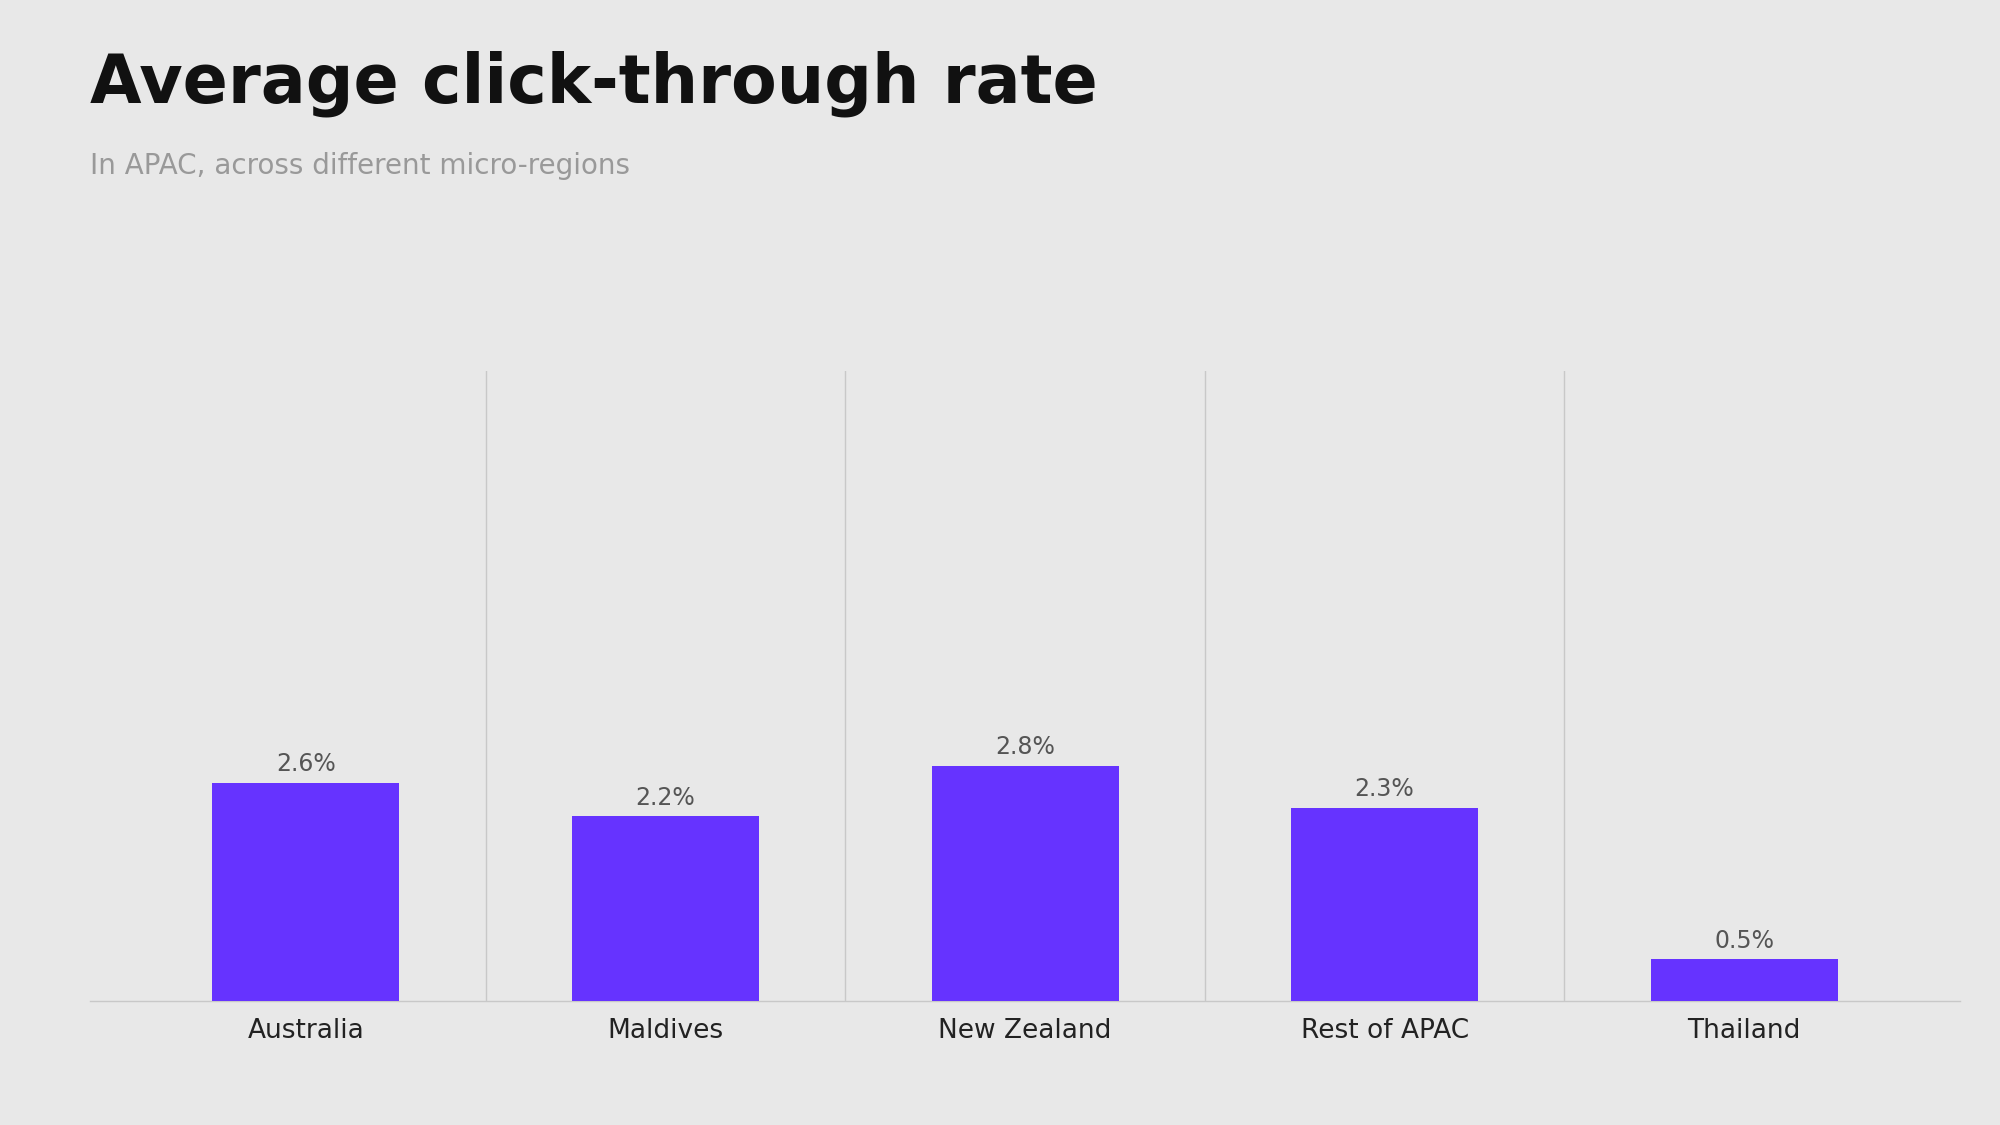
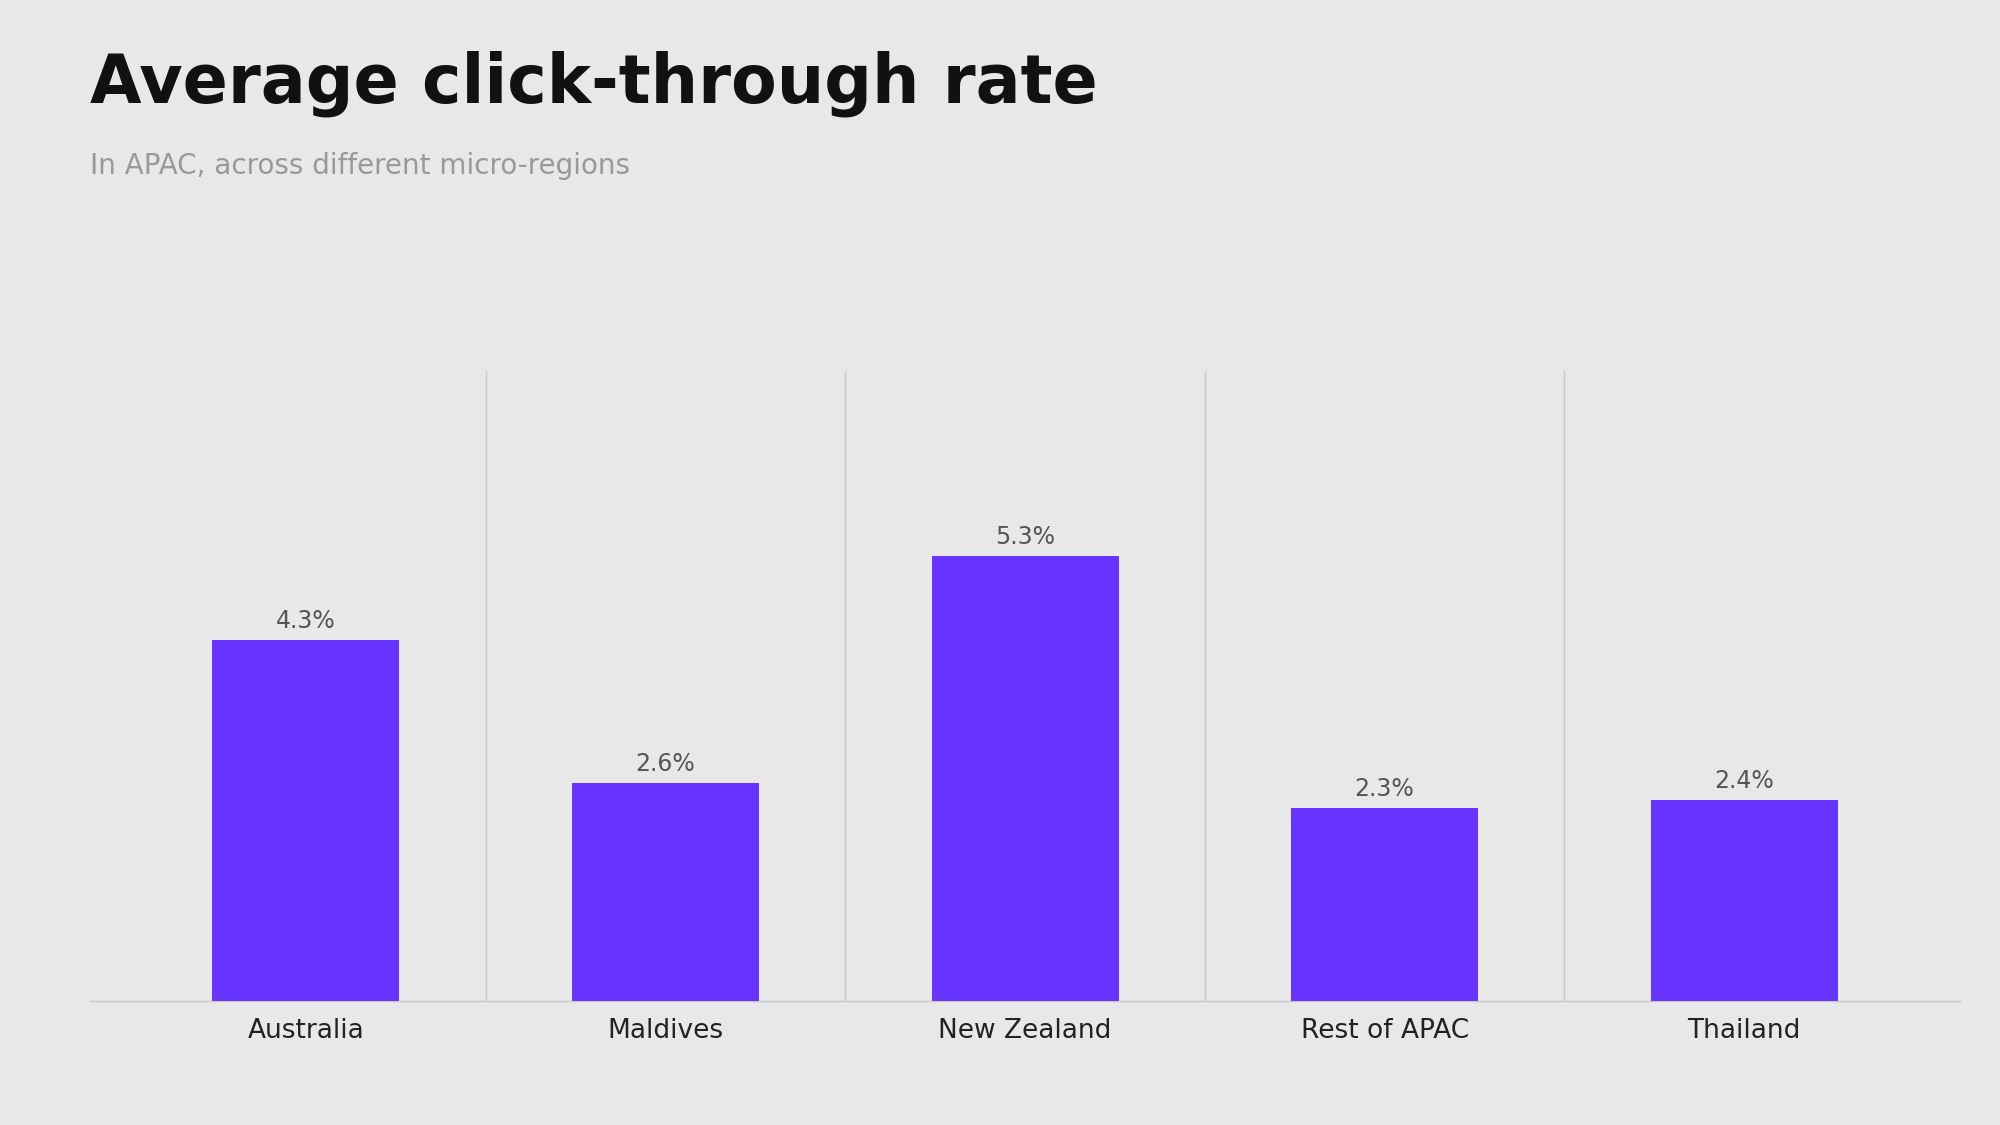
Australia: 2.6% -> 4.3%
Maldives: 2.2% -> 2.6%
New Zealand: 2.8% -> 5.3%
Thailand: 0.5% -> 2.4%
